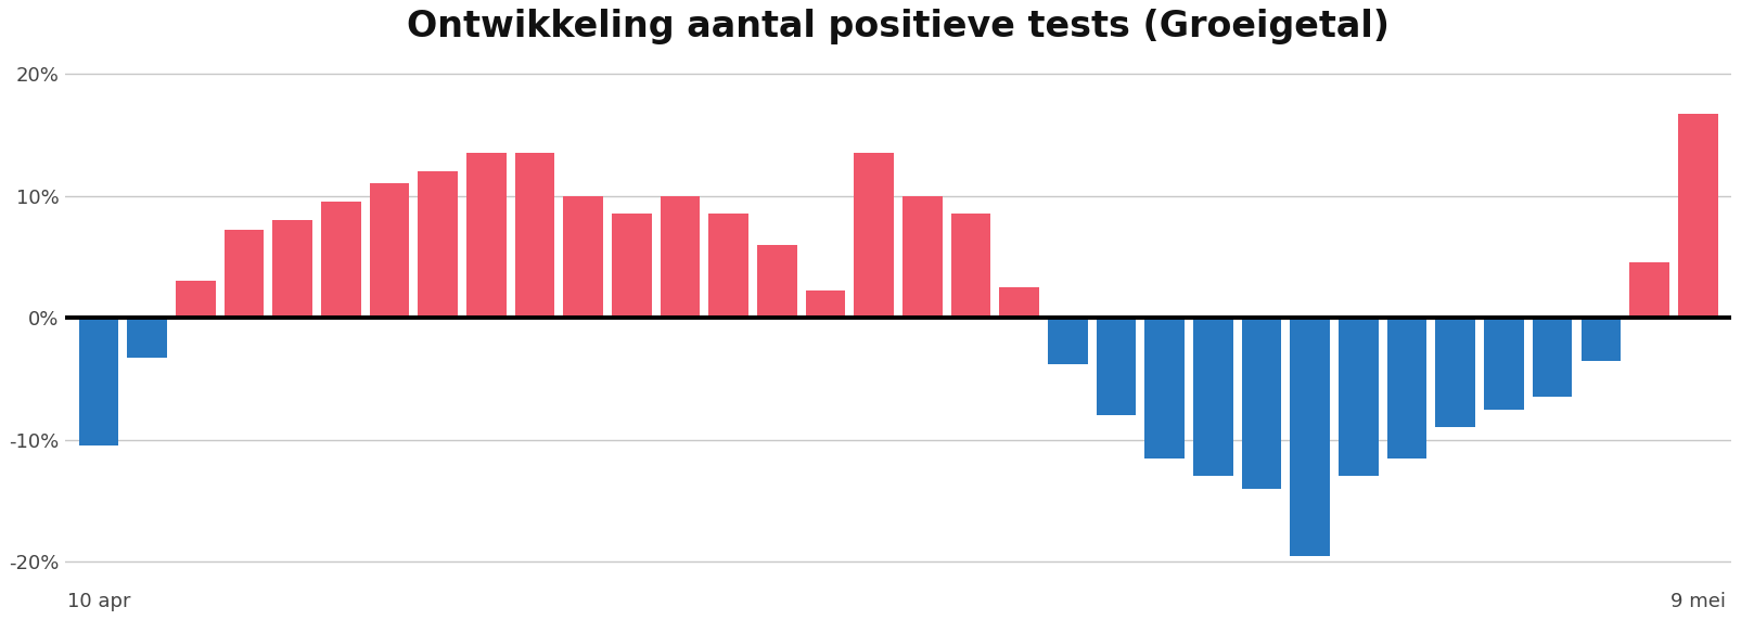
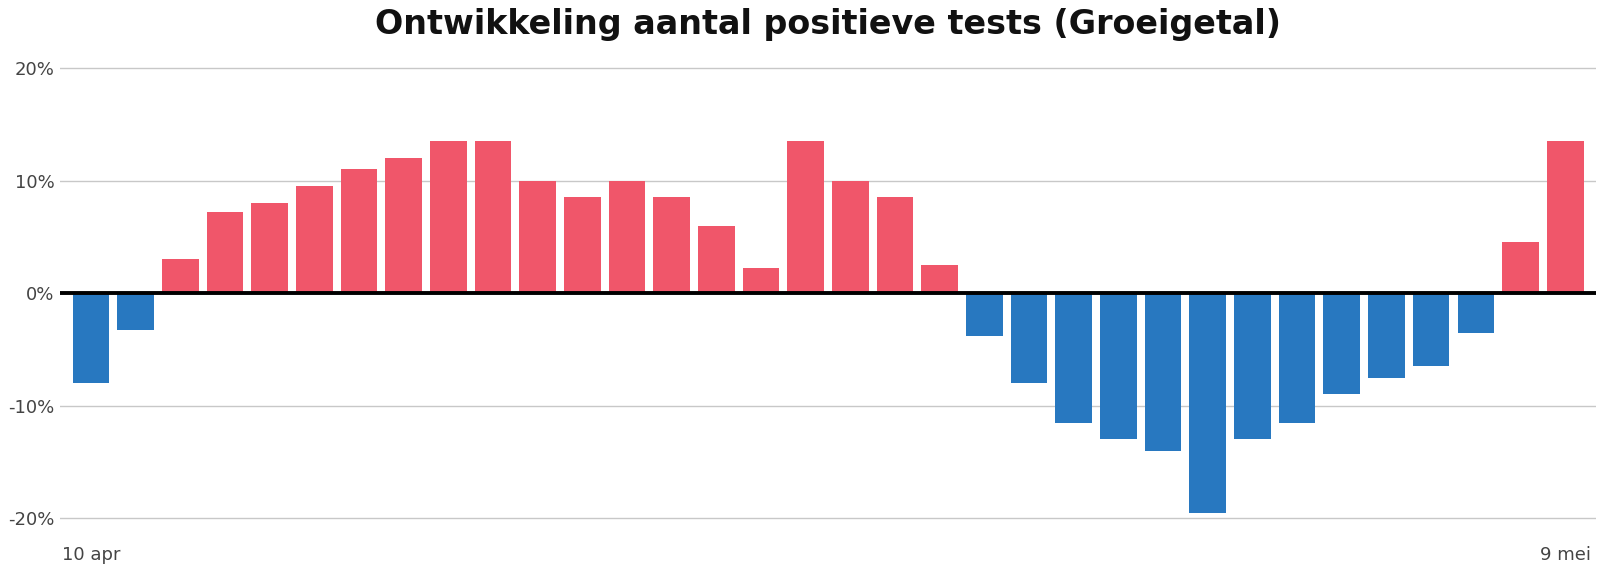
10 apr: -10.5% -> -8.0%
9 mei: 16.7% -> 13.5%
